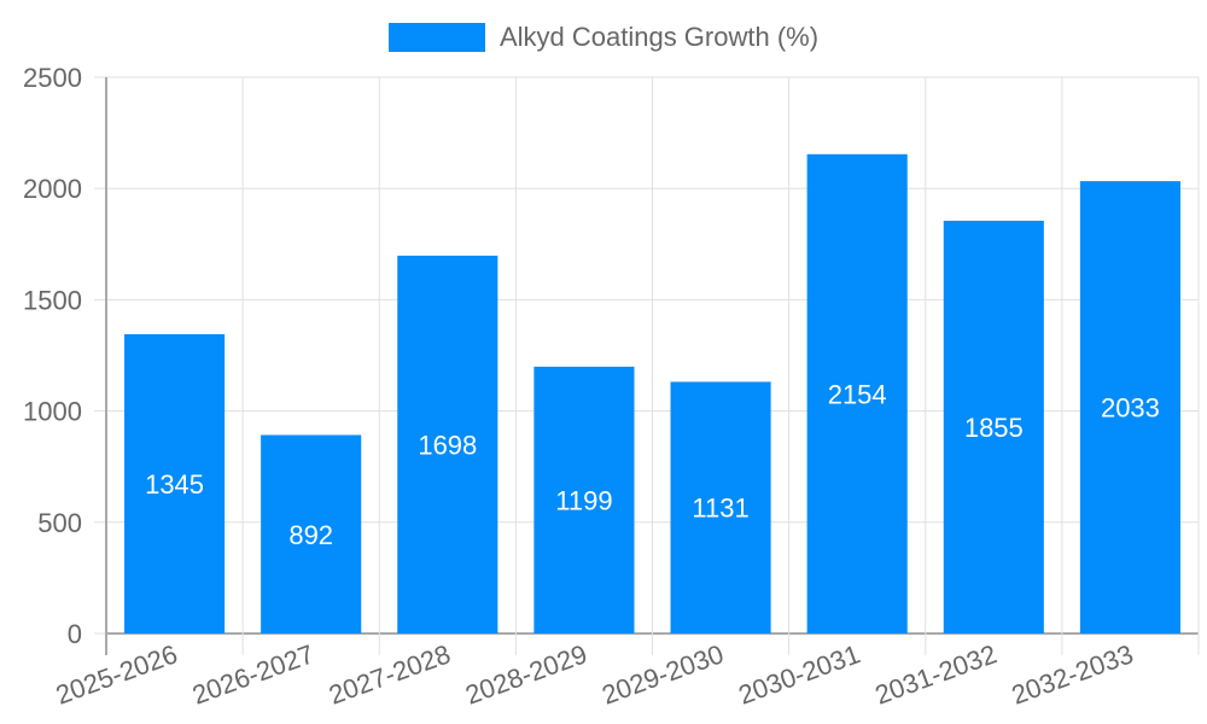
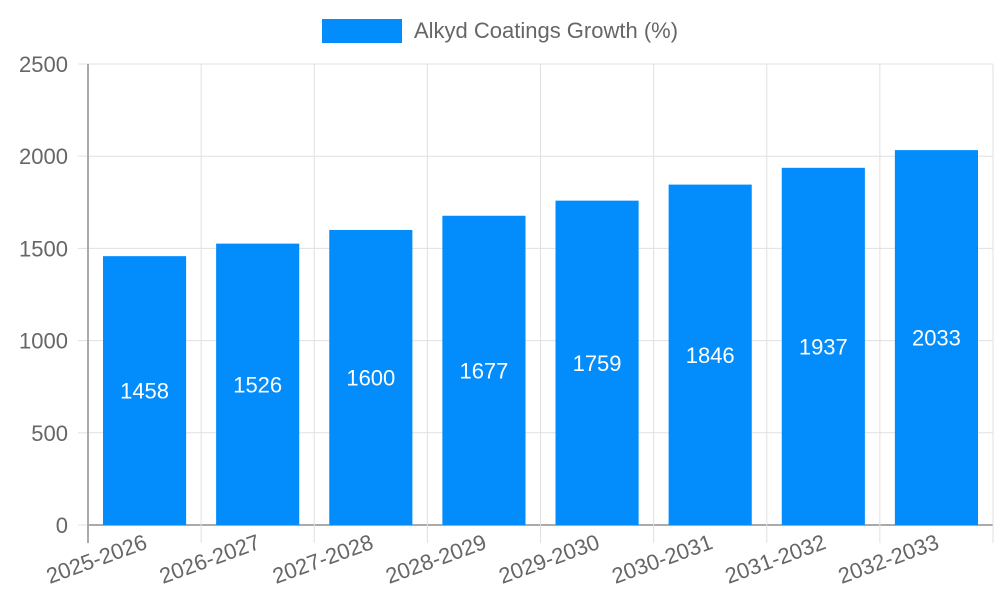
2025-2026: 1345 -> 1458
2026-2027: 892 -> 1526
2027-2028: 1698 -> 1600
2028-2029: 1199 -> 1677
2029-2030: 1131 -> 1759
2030-2031: 2154 -> 1846
2031-2032: 1855 -> 1937
